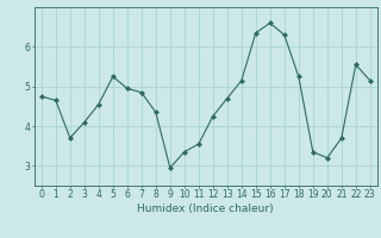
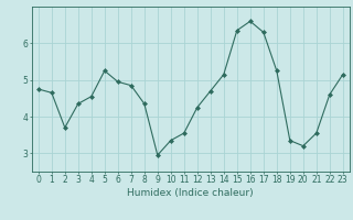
3: 4.10 -> 4.35
21: 3.70 -> 3.55
22: 5.55 -> 4.60
